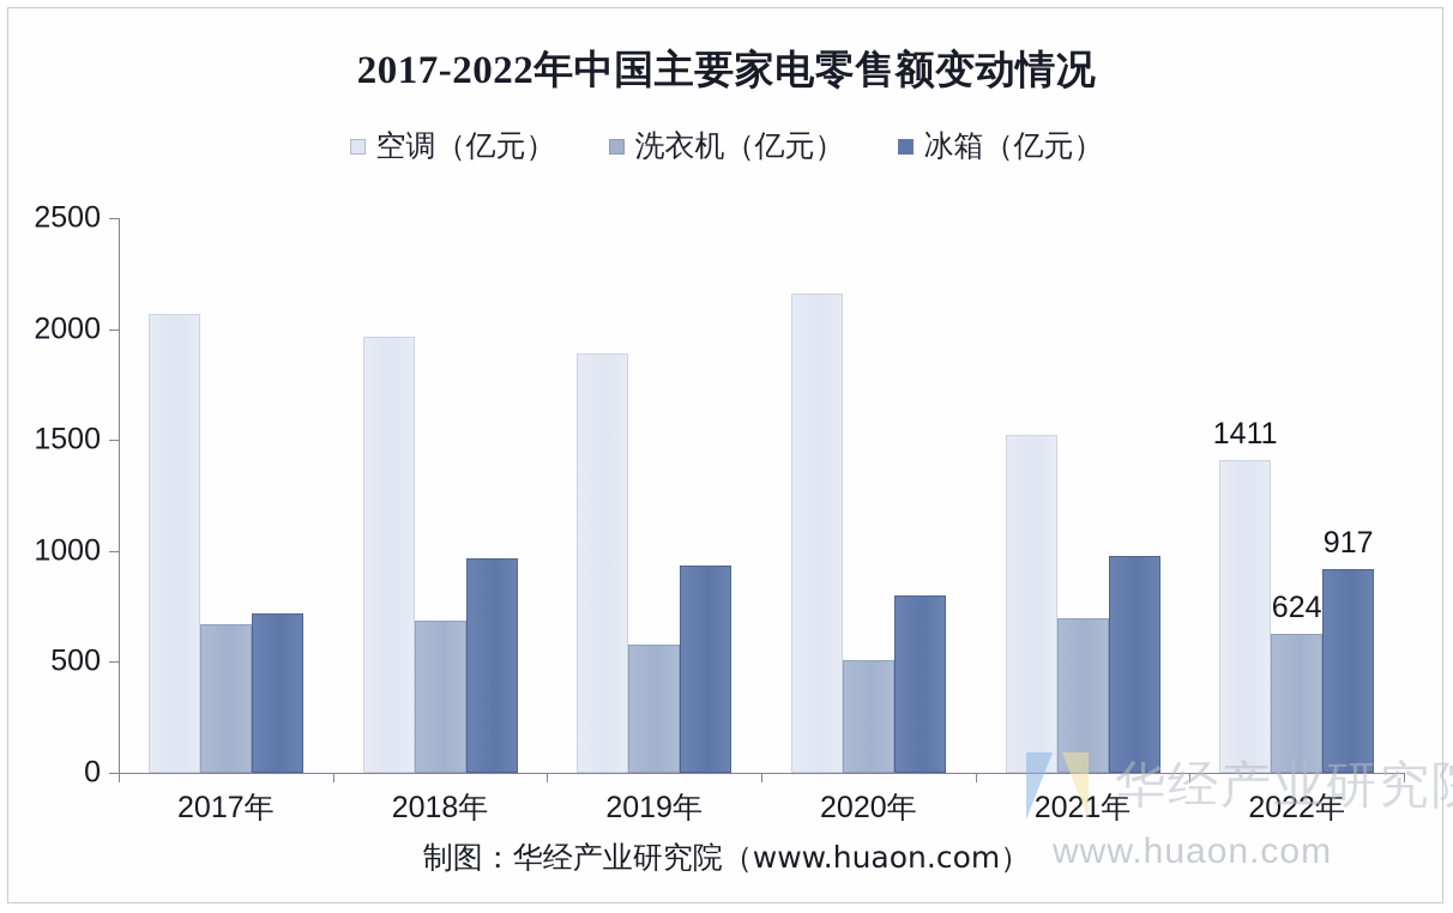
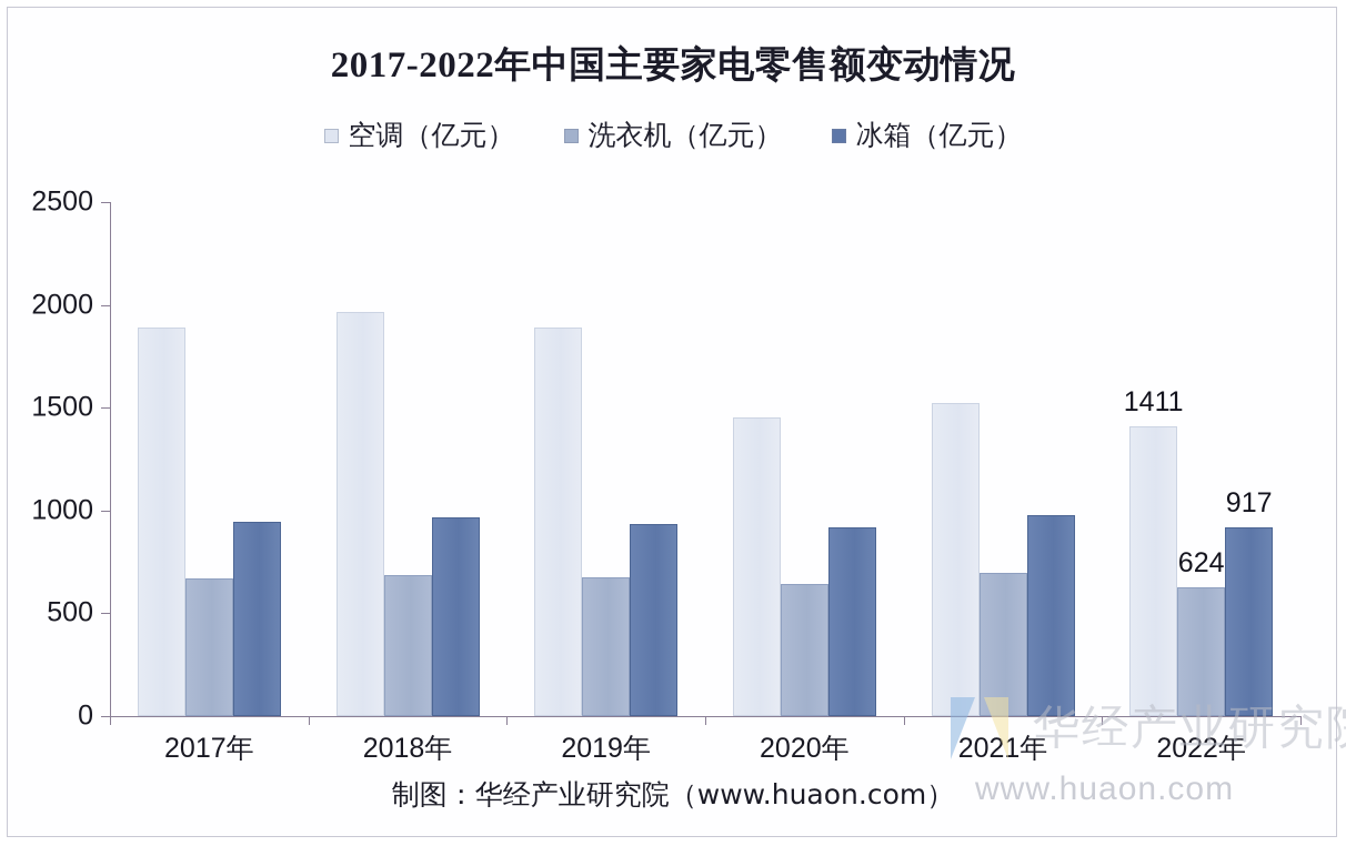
空调（亿元）/2017年: 2070 -> 1890
冰箱（亿元）/2017年: 720 -> 940
洗衣机（亿元）/2019年: 580 -> 680
空调（亿元）/2020年: 2160 -> 1450
洗衣机（亿元）/2020年: 510 -> 640
冰箱（亿元）/2020年: 800 -> 920
